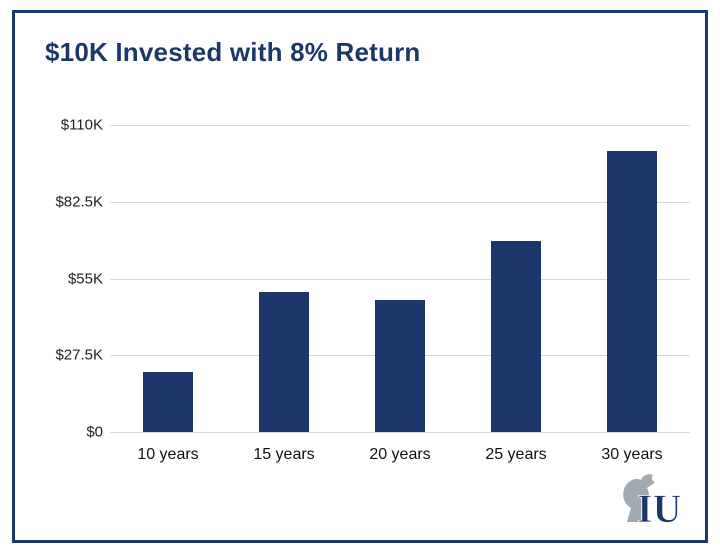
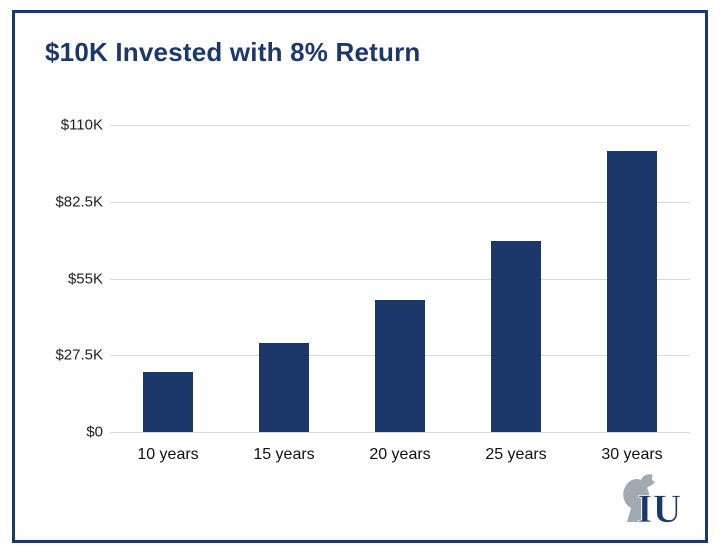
15 years: $50K -> $32K
